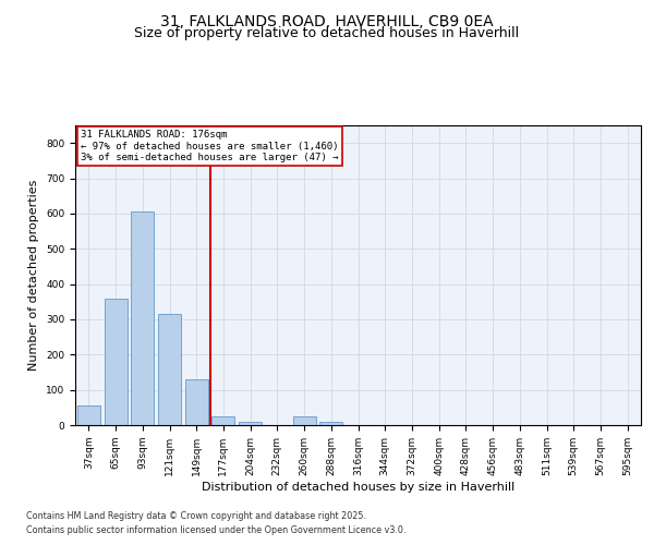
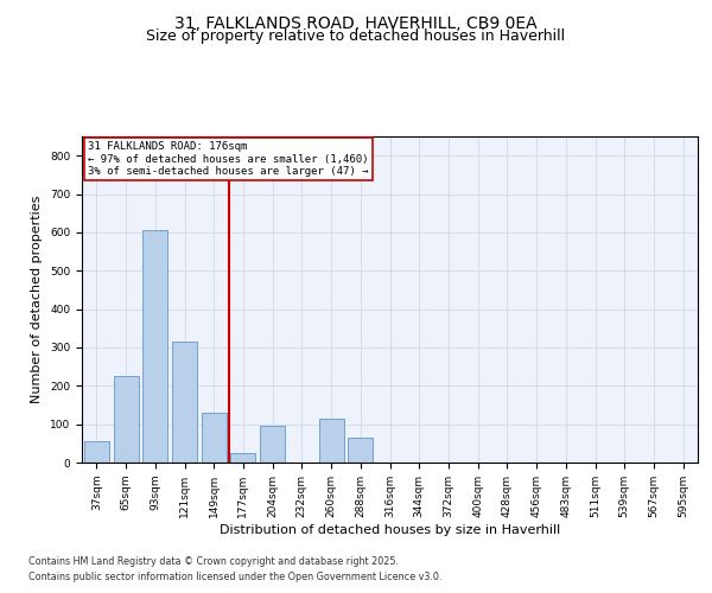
65sqm: 360 -> 225
204sqm: 10 -> 95
260sqm: 25 -> 115
288sqm: 10 -> 65
